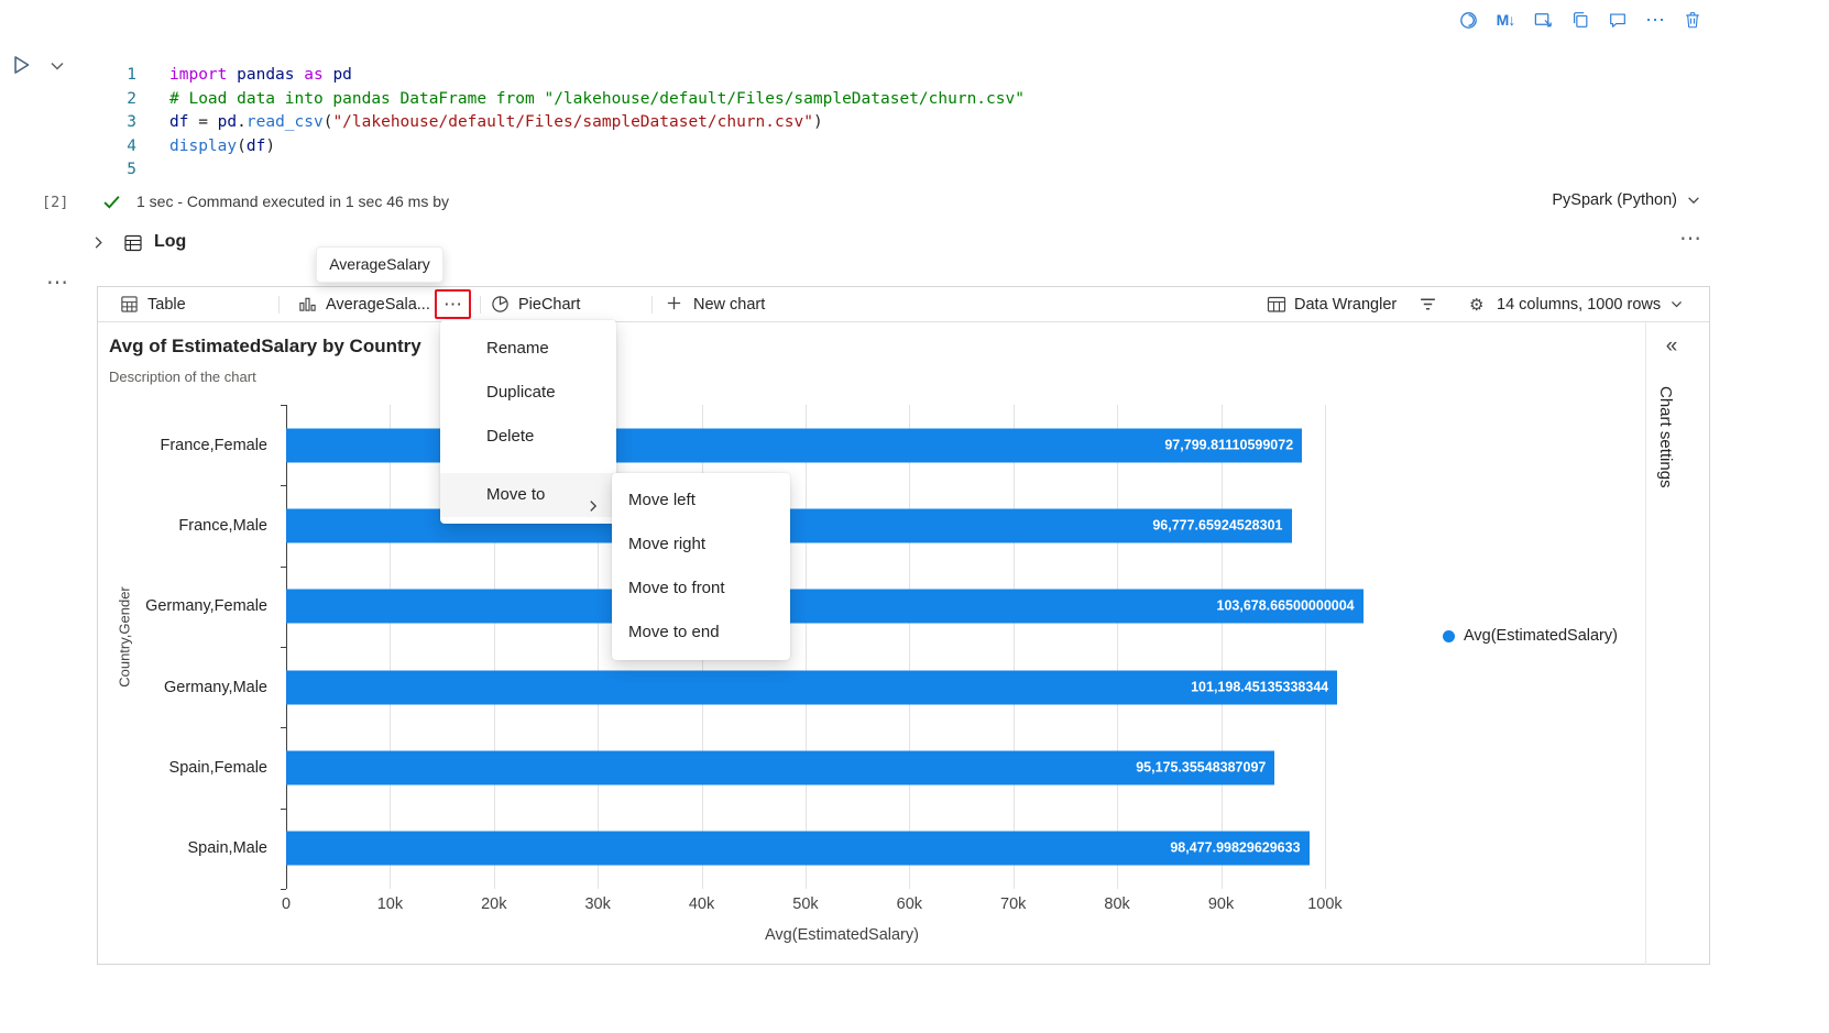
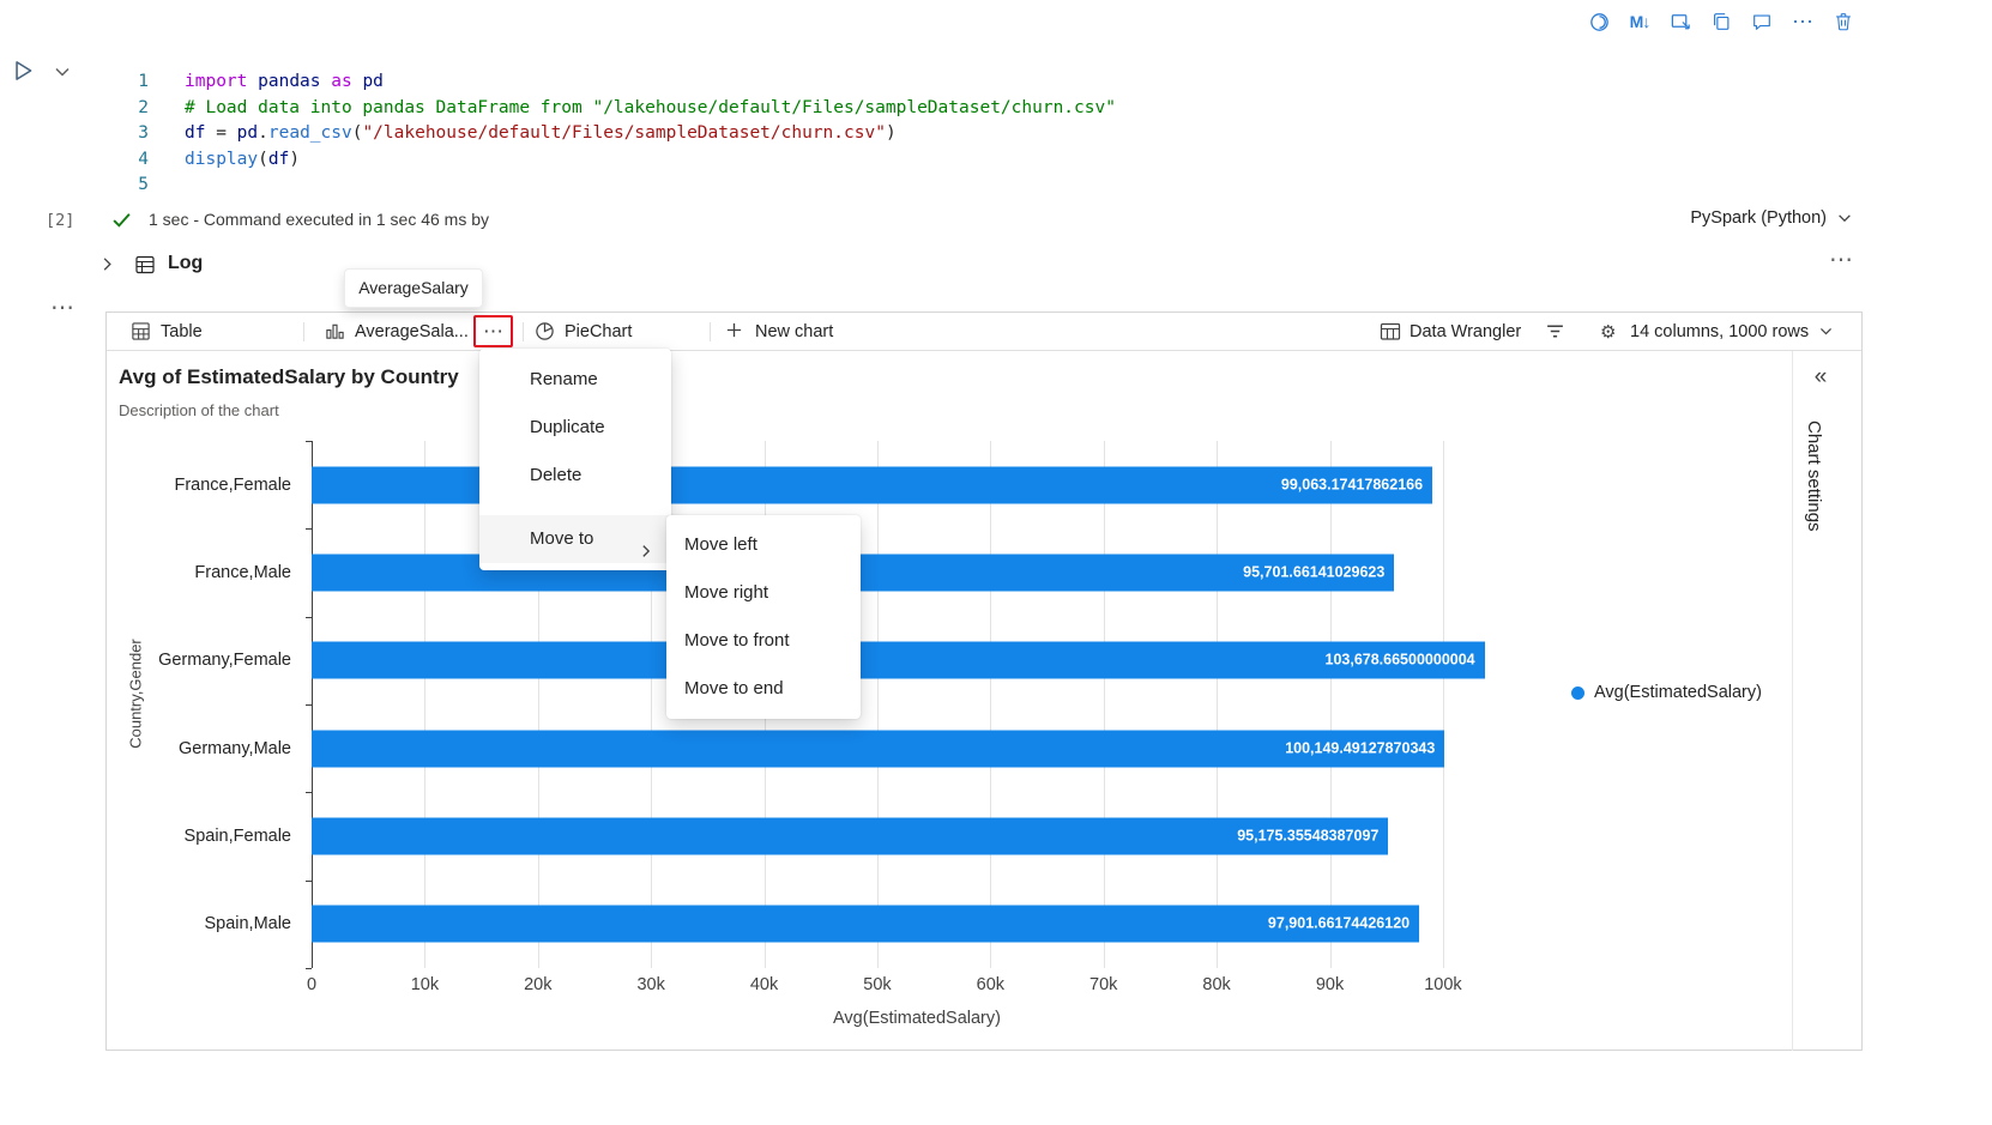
France,Female: 97,799.81110599072 -> 99,063.17417862166
France,Male: 96,777.65924528301 -> 95,701.66141029623
Germany,Male: 101,198.45135338344 -> 100,149.49127870343
Spain,Male: 98,477.99829629633 -> 97,901.66174426120
